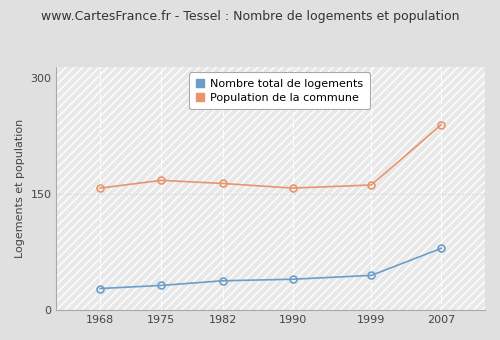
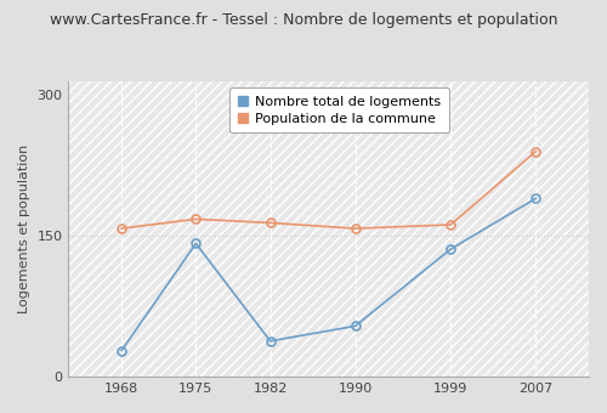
Nombre total de logements/1975: 32 -> 142
Nombre total de logements/1990: 40 -> 54
Nombre total de logements/1999: 45 -> 136
Nombre total de logements/2007: 80 -> 190
